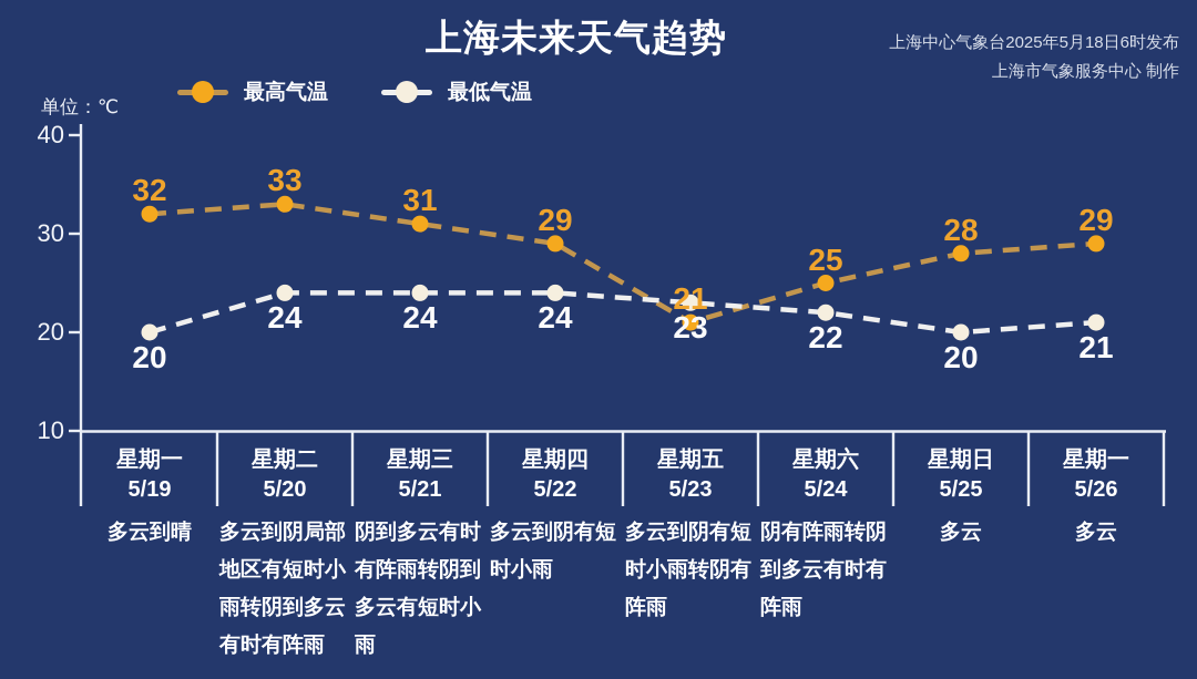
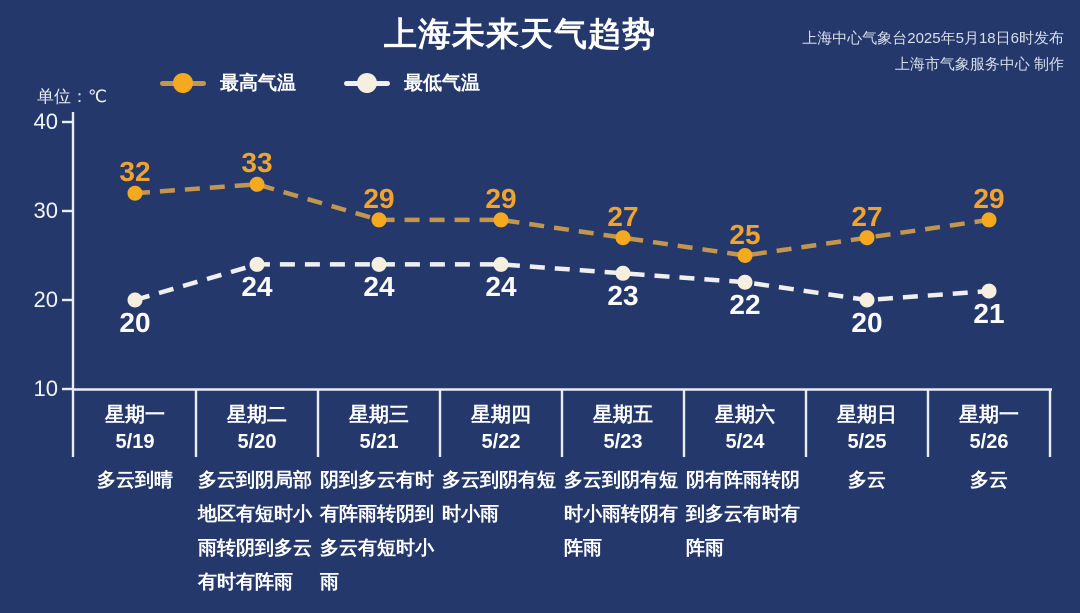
最高气温/星期三 5/21: 31 -> 29
最高气温/星期五 5/23: 21 -> 27
最高气温/星期日 5/25: 28 -> 27
